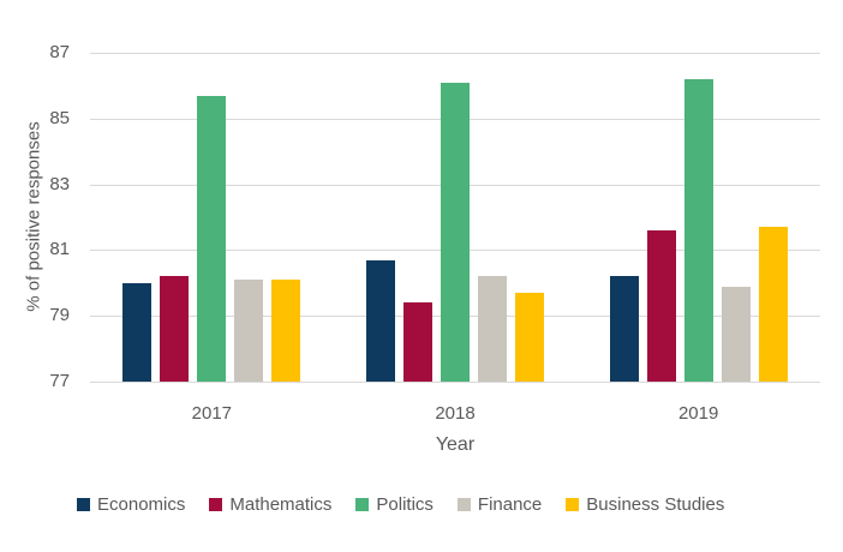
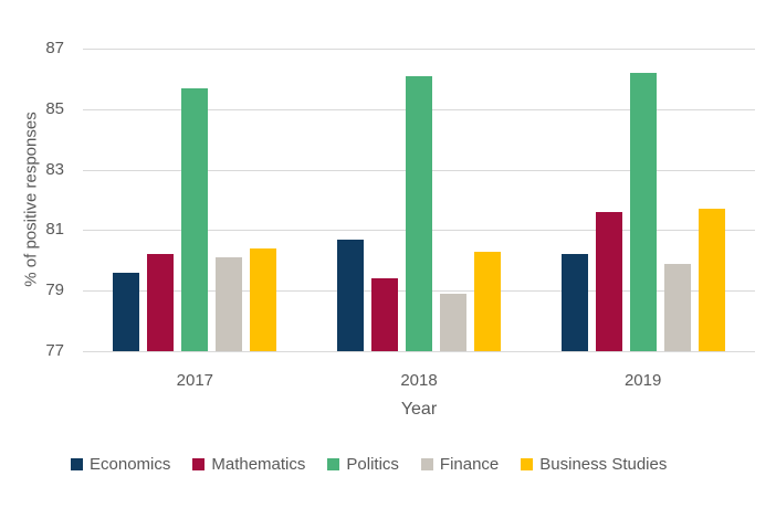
Economics/2017: 80.0 -> 79.6
Business Studies/2017: 80.1 -> 80.4
Finance/2018: 80.2 -> 78.9
Business Studies/2018: 79.7 -> 80.3
